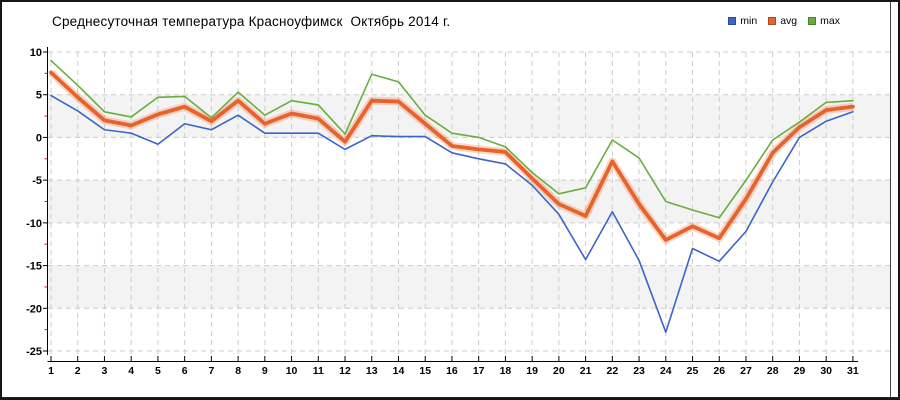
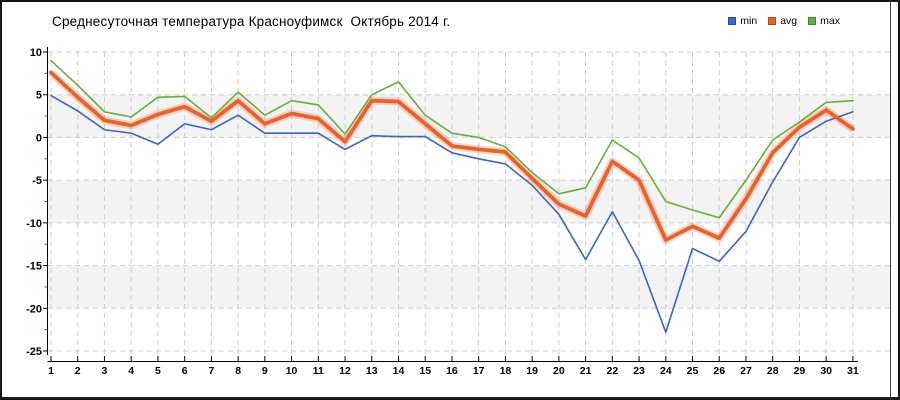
max/13: 7 -> 5
avg/23: -8 -> -5
avg/31: 4 -> 1
